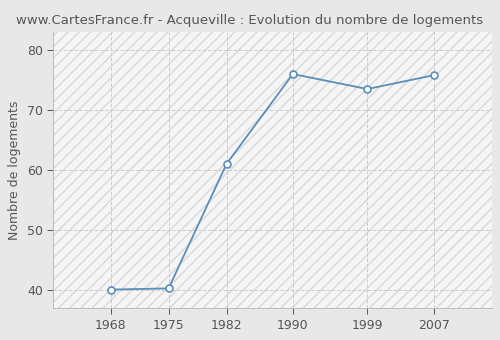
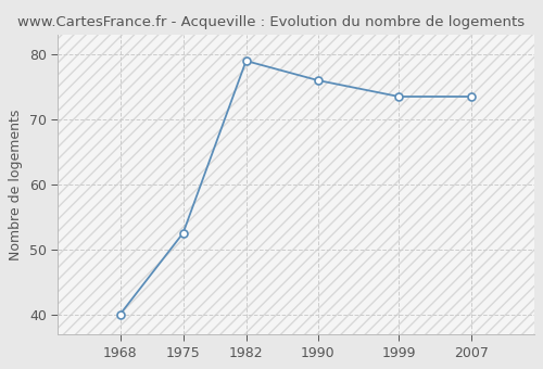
1975: 40.2 -> 52.5
1982: 61.0 -> 79.0
2007: 75.8 -> 73.5
